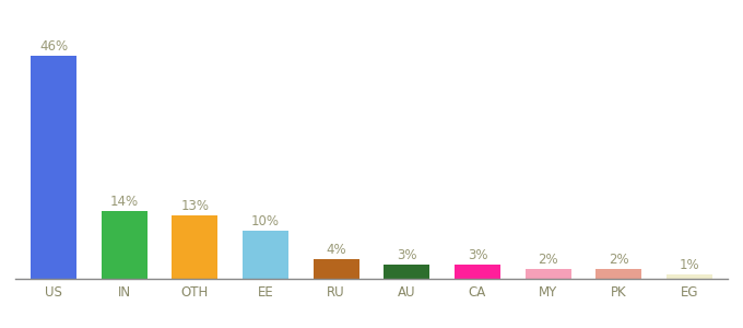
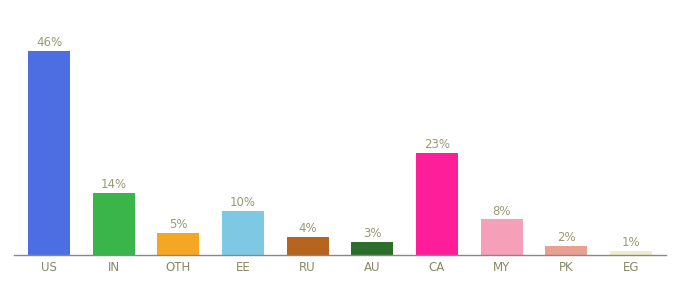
OTH: 13% -> 5%
CA: 3% -> 23%
MY: 2% -> 8%
